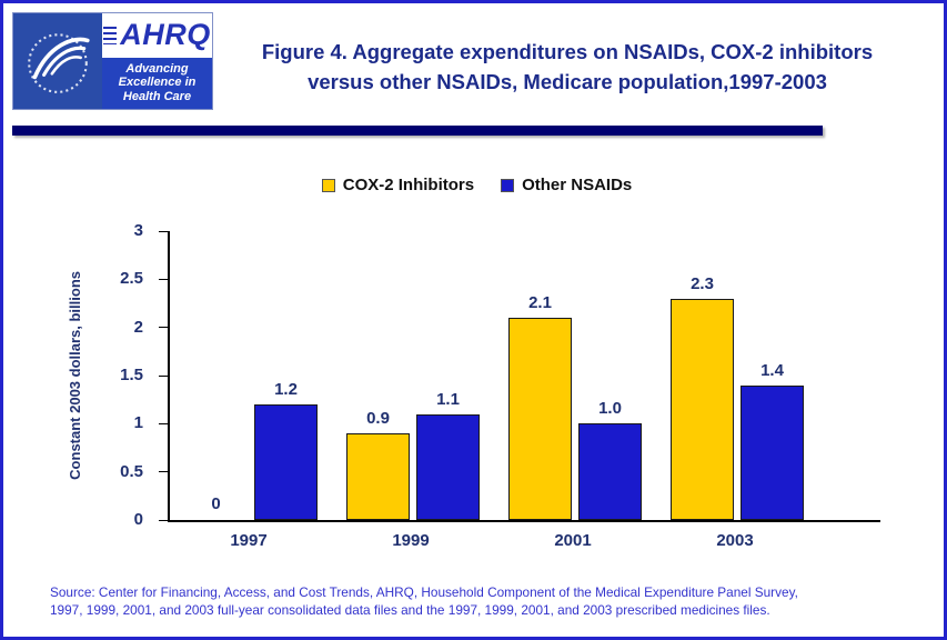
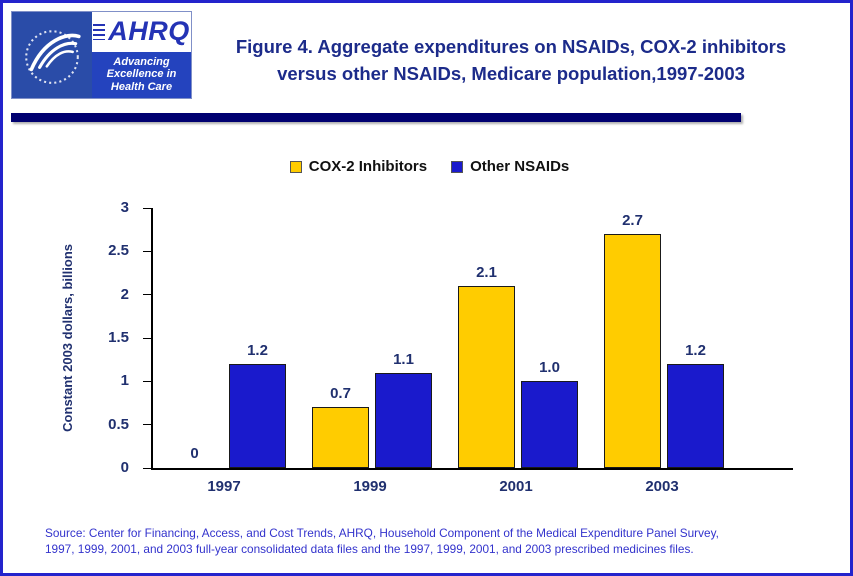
COX-2 Inhibitors/1999: 0.9 -> 0.7
COX-2 Inhibitors/2003: 2.3 -> 2.7
Other NSAIDs/2003: 1.4 -> 1.2
